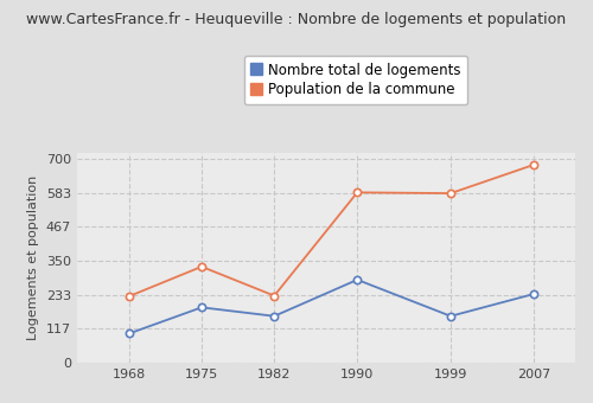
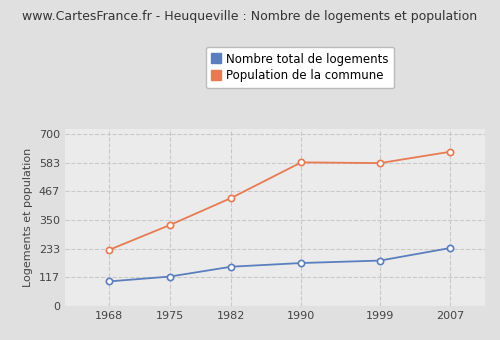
Nombre total de logements/1975: 190 -> 120
Population de la commune/1982: 230 -> 440
Nombre total de logements/1990: 285 -> 175
Nombre total de logements/1999: 160 -> 185
Population de la commune/2007: 680 -> 628
